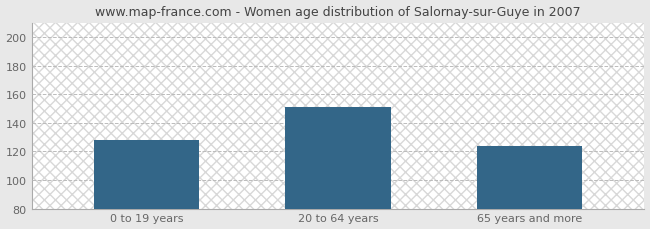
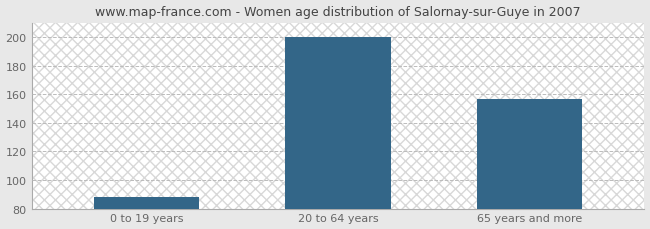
0 to 19 years: 128 -> 88
20 to 64 years: 151 -> 200
65 years and more: 124 -> 157
